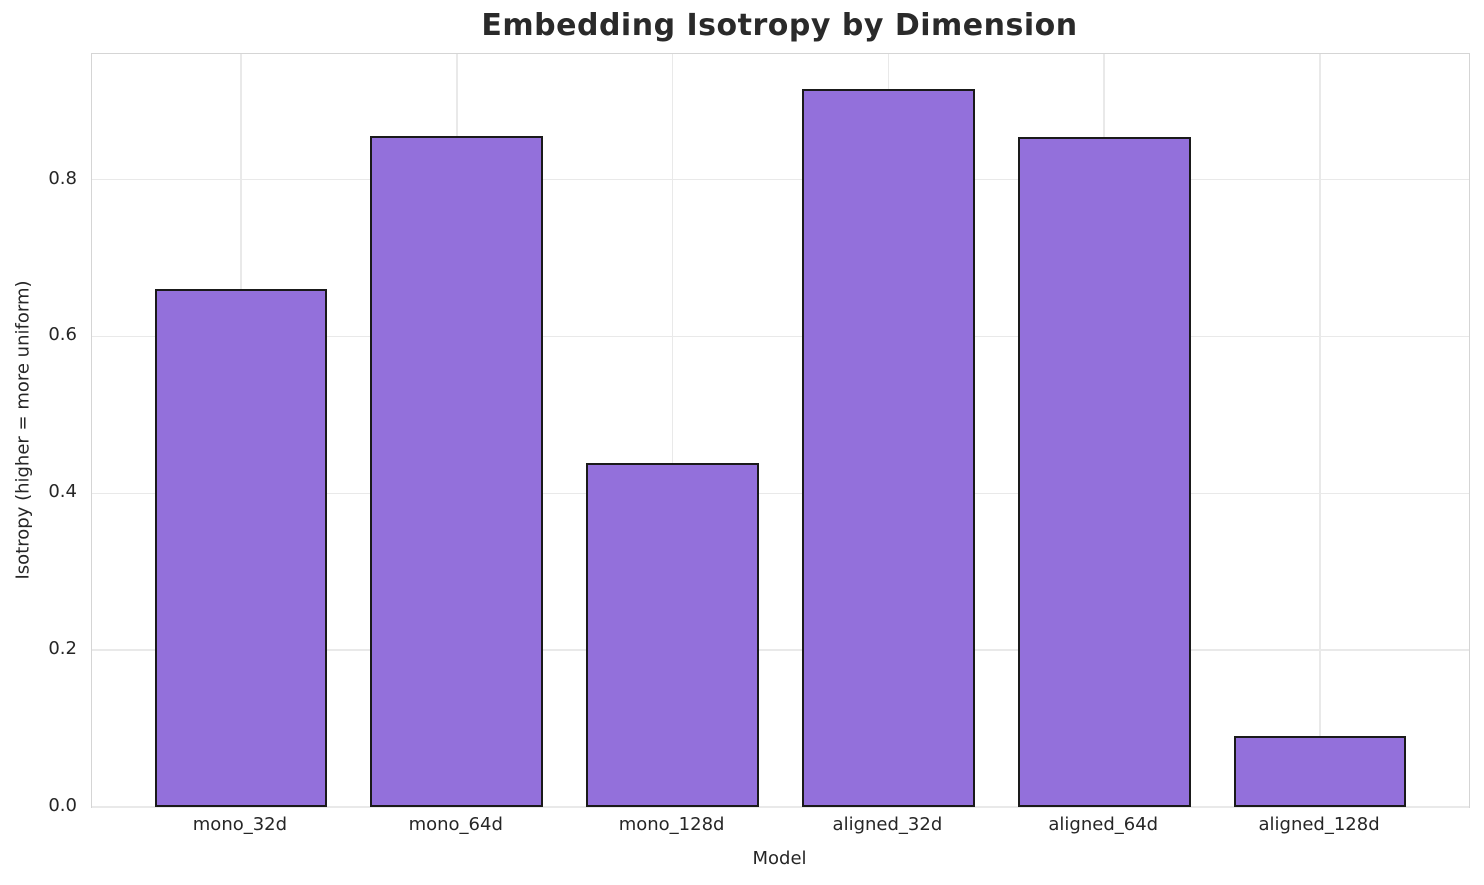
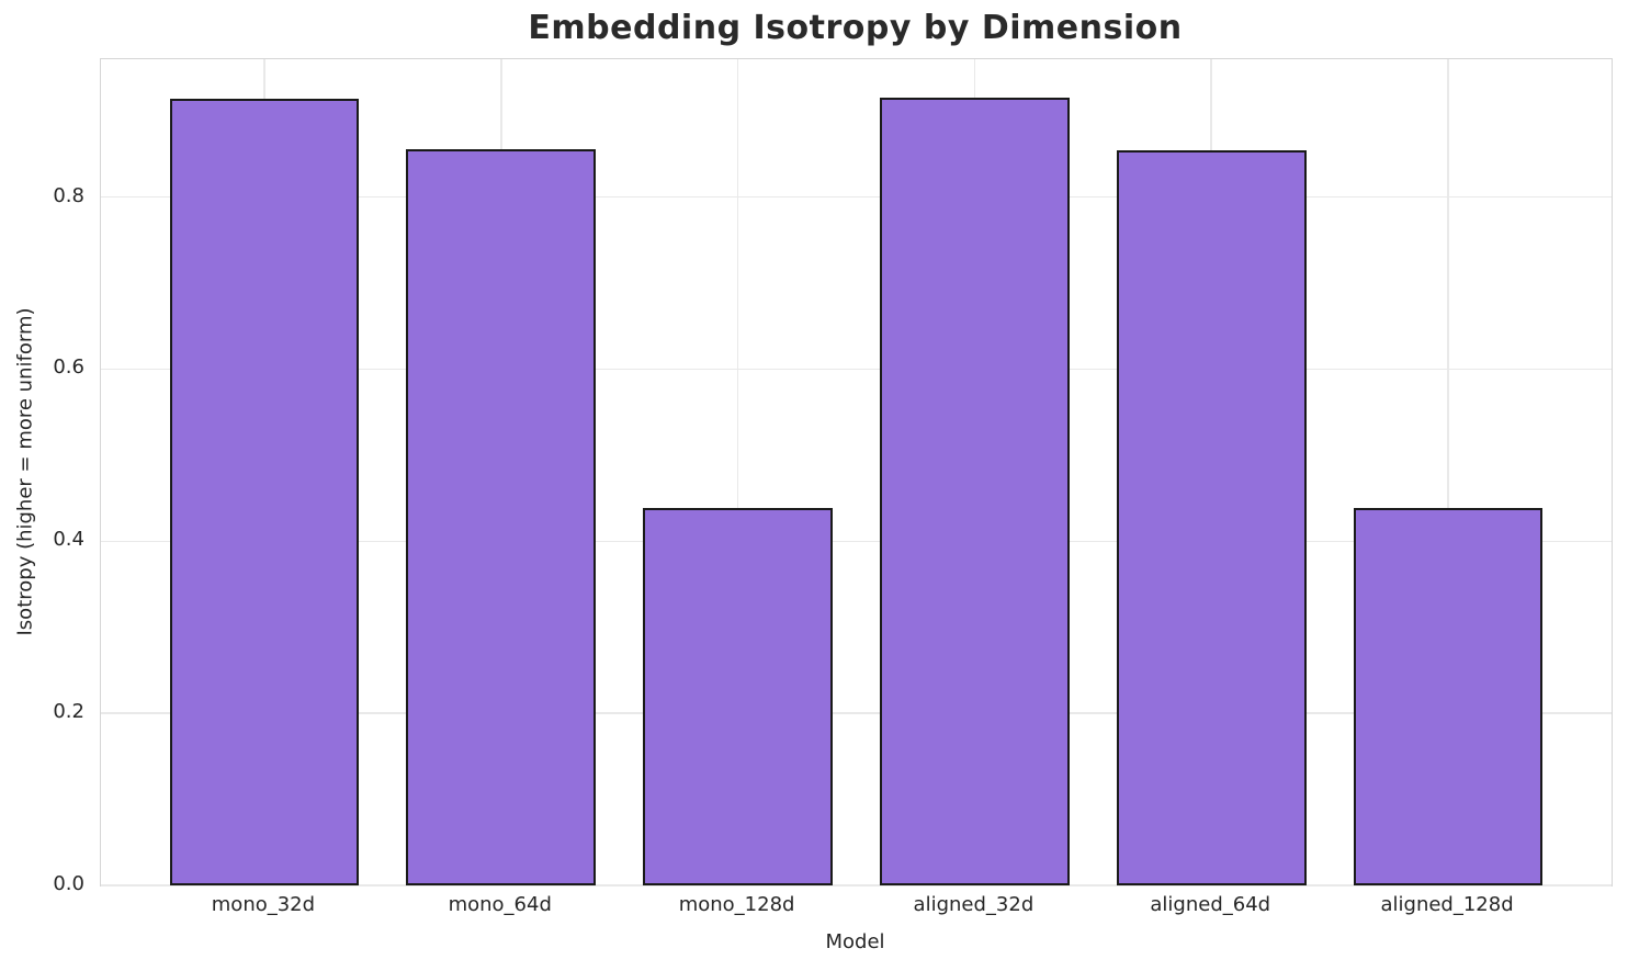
mono_32d: 0.66 -> 0.91
aligned_128d: 0.09 -> 0.44
